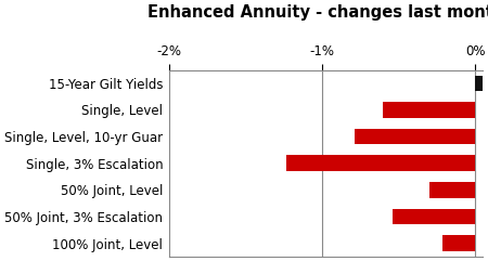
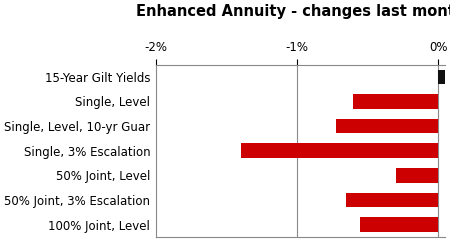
Single, Level, 10-yr Guar: -0.79% -> -0.72%
Single, 3% Escalation: -1.23% -> -1.40%
50% Joint, 3% Escalation: -0.54% -> -0.65%
100% Joint, Level: -0.21% -> -0.55%
